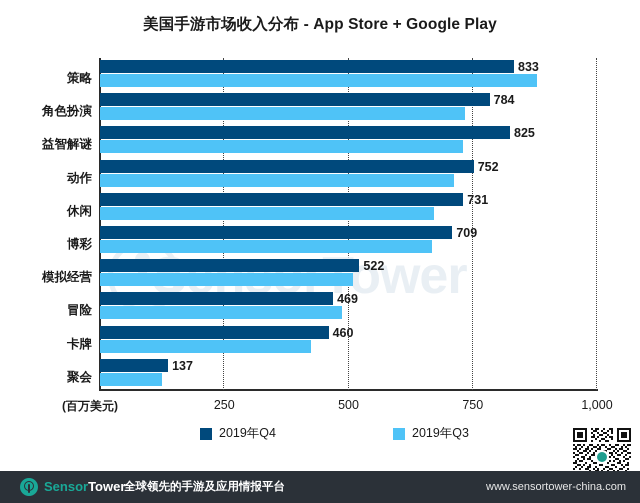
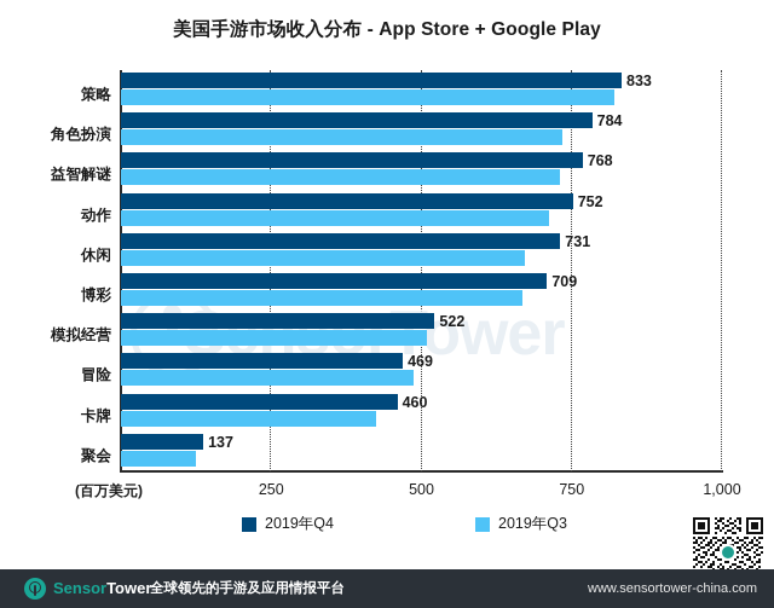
2019年Q3/策略: 880 -> 820
2019年Q4/益智解谜: 825 -> 768
